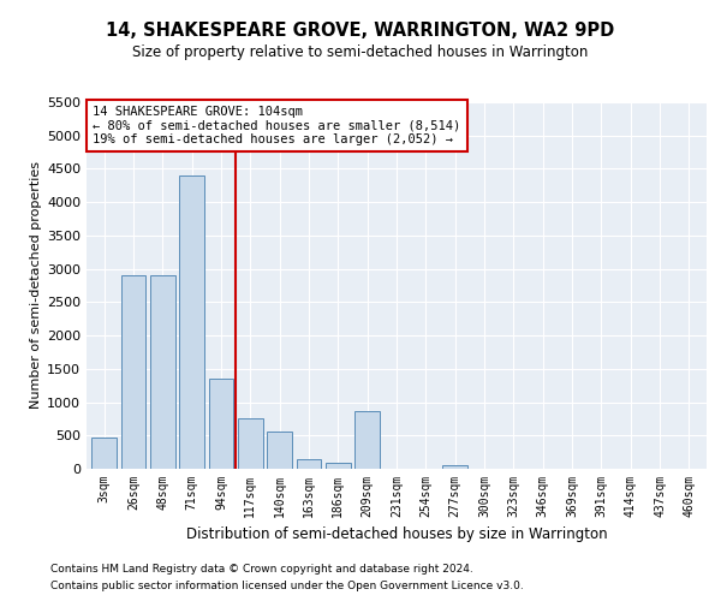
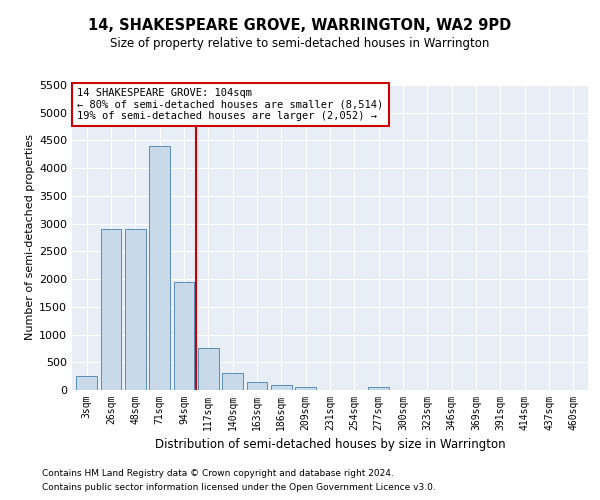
3sqm: 460 -> 250
94sqm: 1360 -> 1950
140sqm: 560 -> 300
209sqm: 860 -> 60
